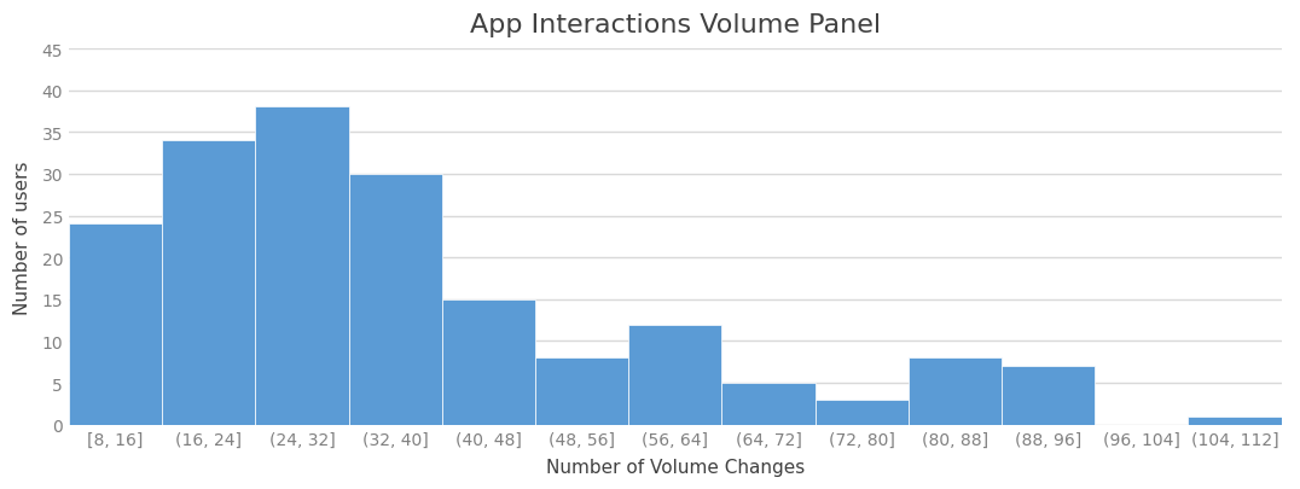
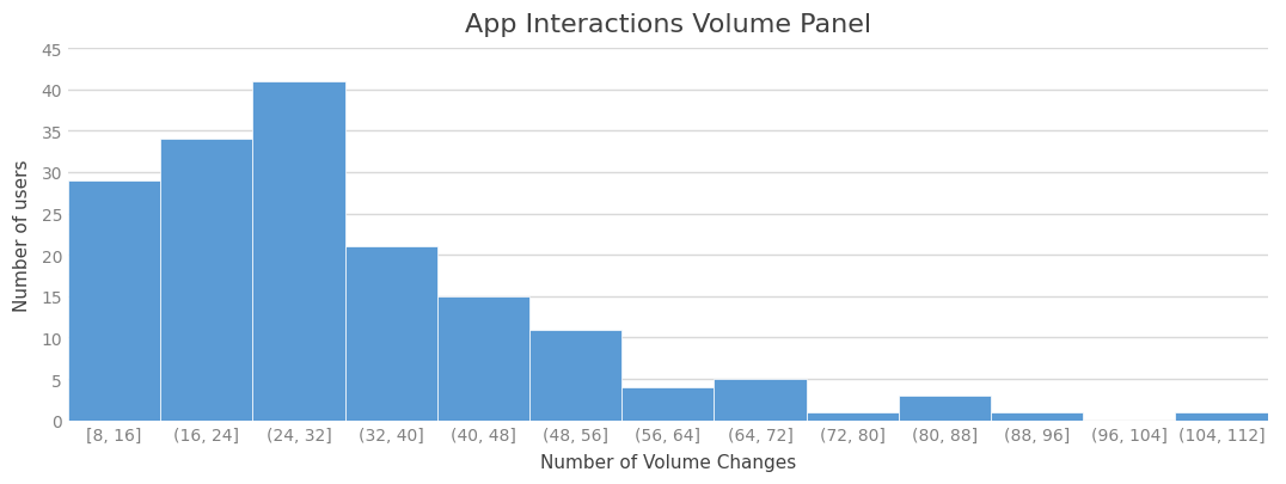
[8, 16]: 24 -> 29
(24, 32]: 38 -> 41
(32, 40]: 30 -> 21
(48, 56]: 8 -> 11
(56, 64]: 12 -> 4
(72, 80]: 3 -> 1
(80, 88]: 8 -> 3
(88, 96]: 7 -> 1
